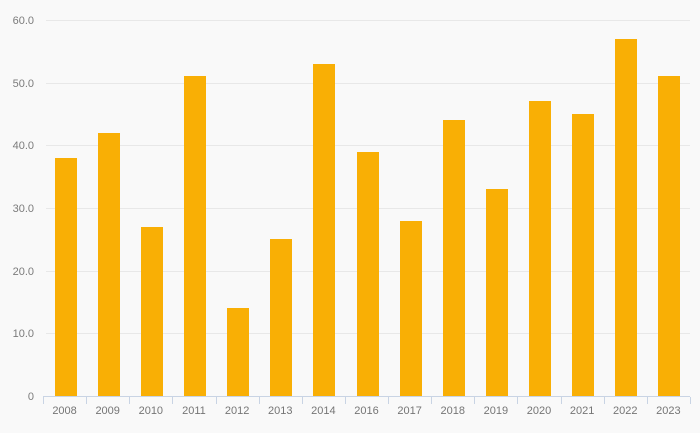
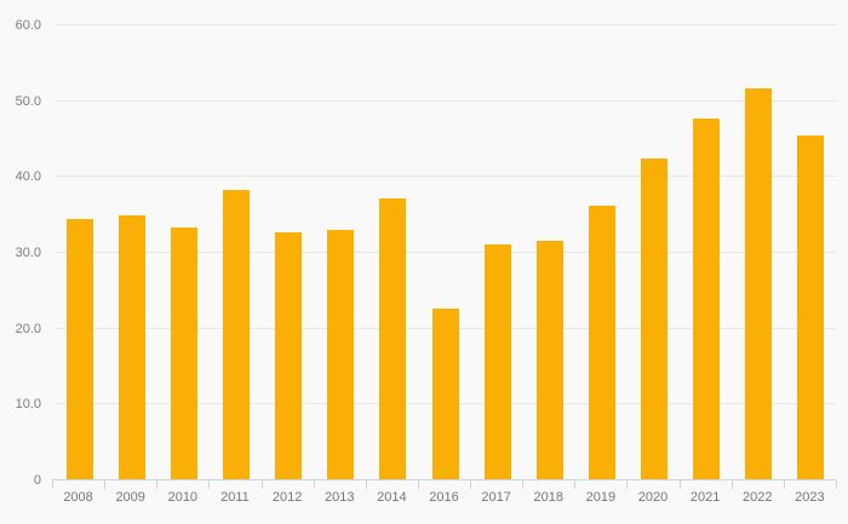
2008: 38 -> 34
2009: 42 -> 35
2010: 27 -> 33
2011: 51 -> 38
2012: 14 -> 33
2013: 25 -> 33
2014: 53 -> 37
2016: 39 -> 22
2017: 28 -> 31
2018: 44 -> 31
2019: 33 -> 36
2020: 47 -> 42
2021: 45 -> 48
2022: 57 -> 52
2023: 51 -> 45
